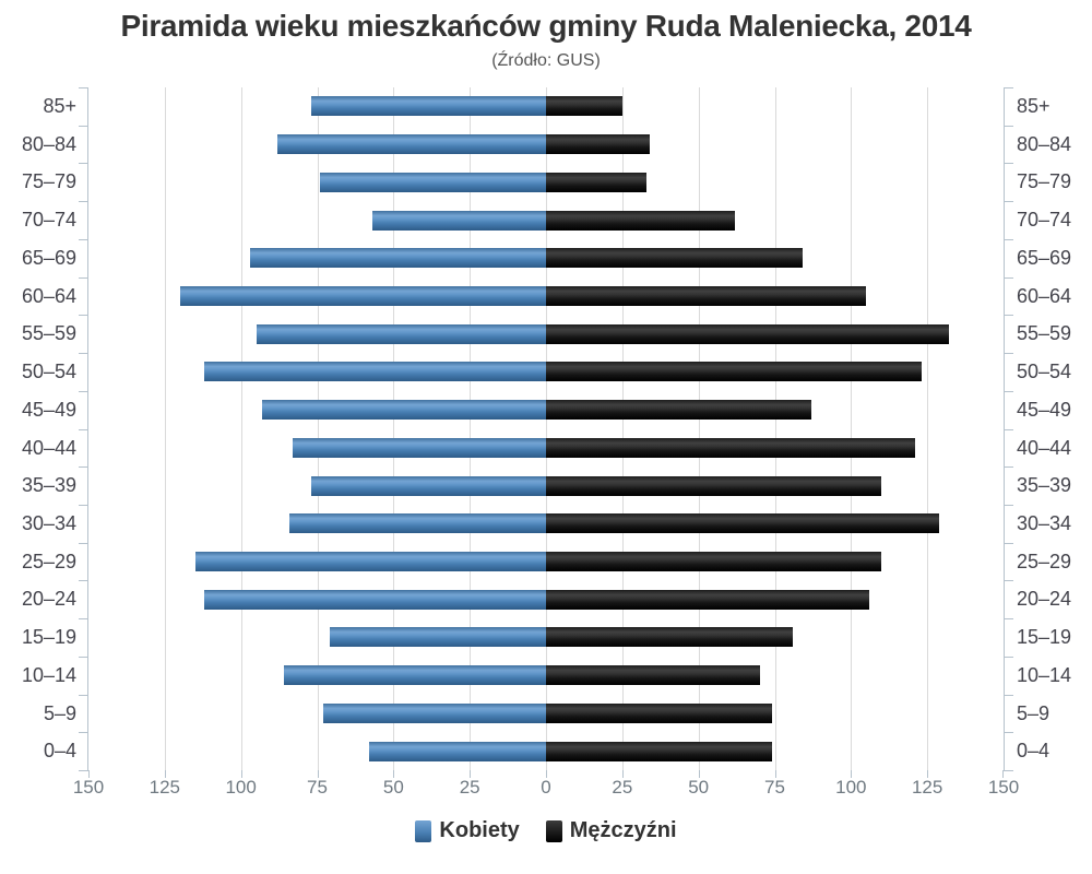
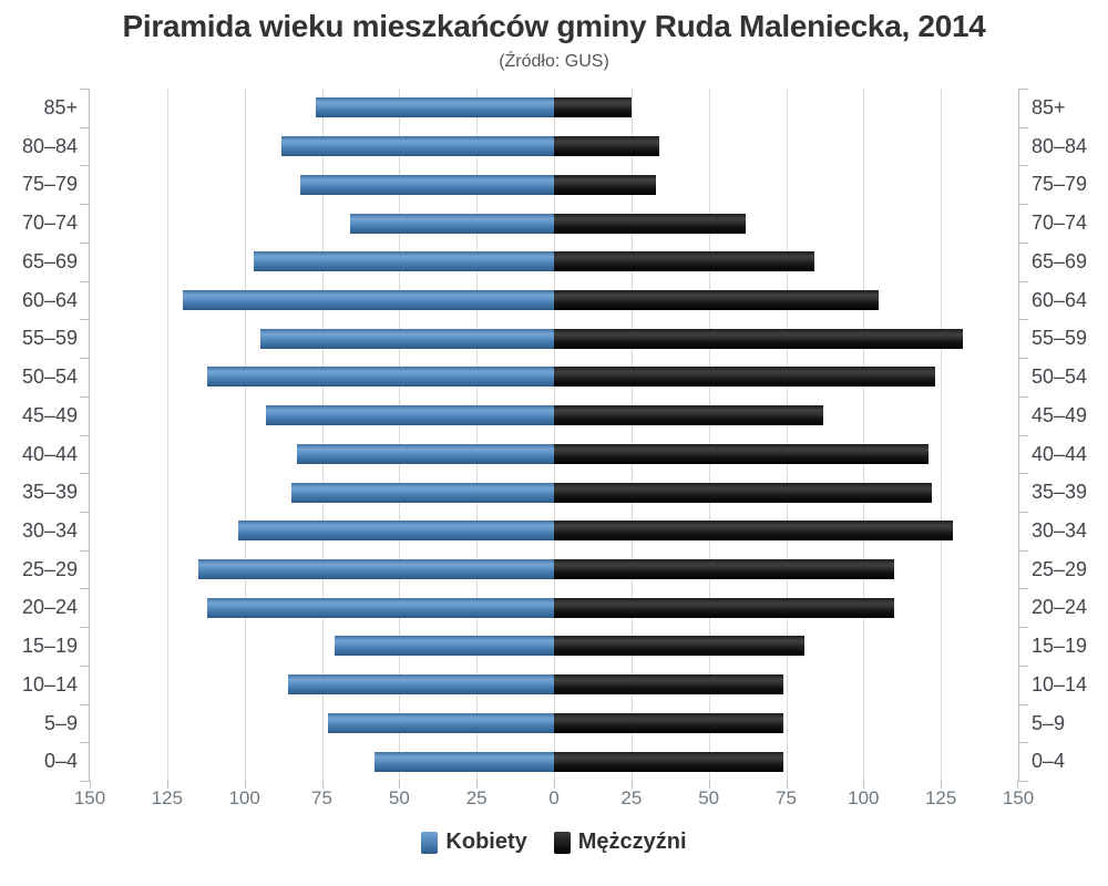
Kobiety/75–79: 74 -> 82
Kobiety/70–74: 57 -> 66
Kobiety/35–39: 77 -> 85
Mężczyźni/35–39: 110 -> 122
Kobiety/30–34: 84 -> 102
Mężczyźni/20–24: 106 -> 110
Mężczyźni/10–14: 70 -> 74
